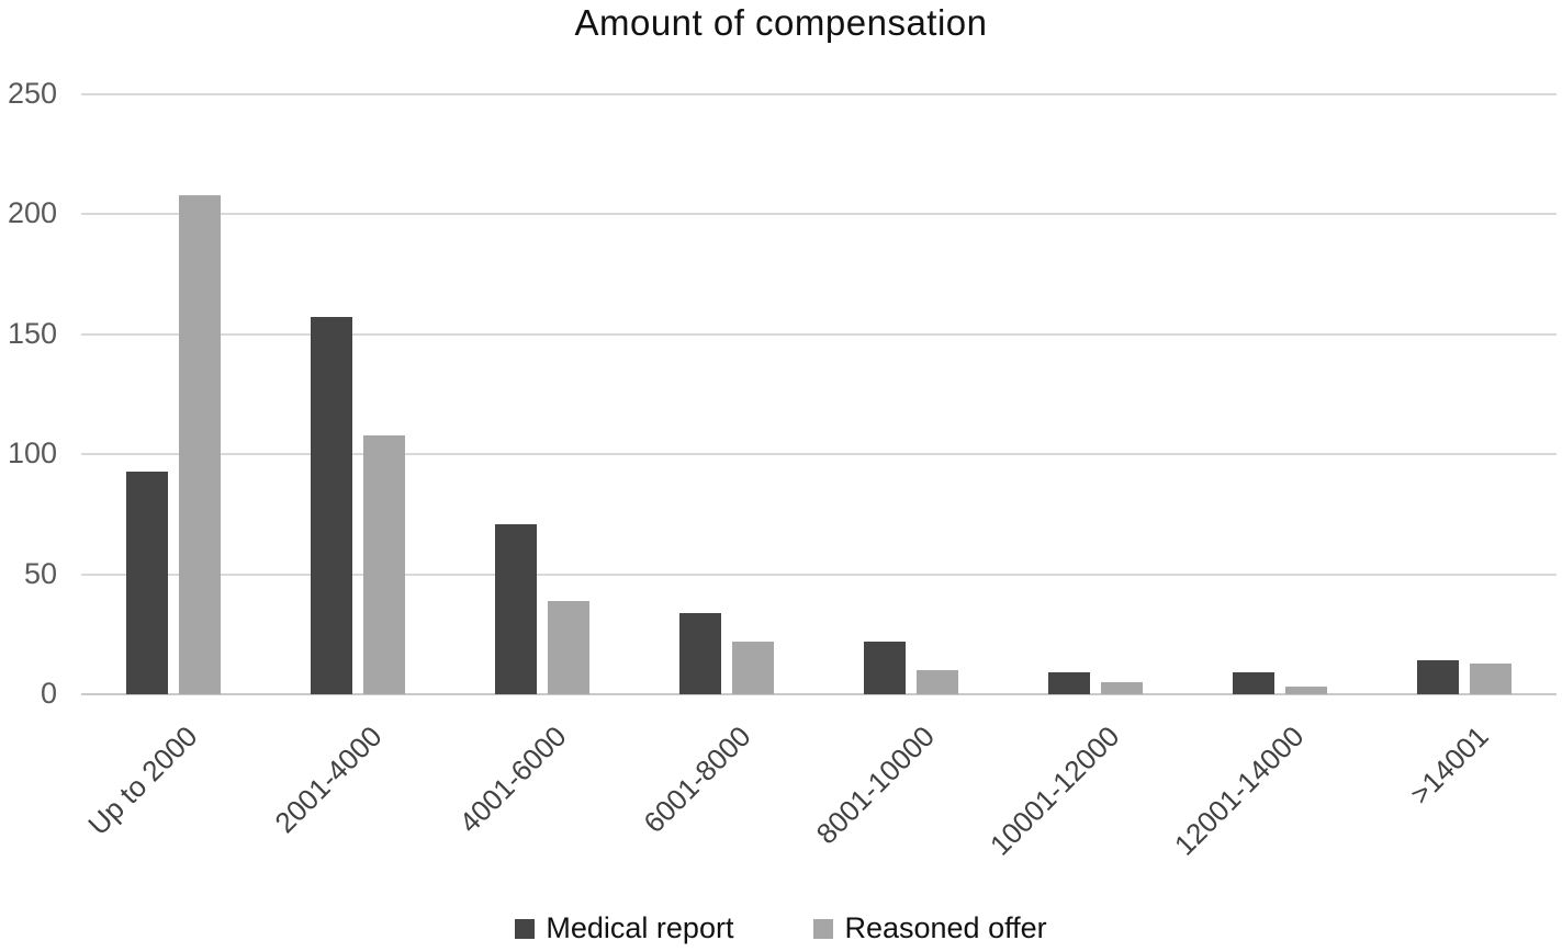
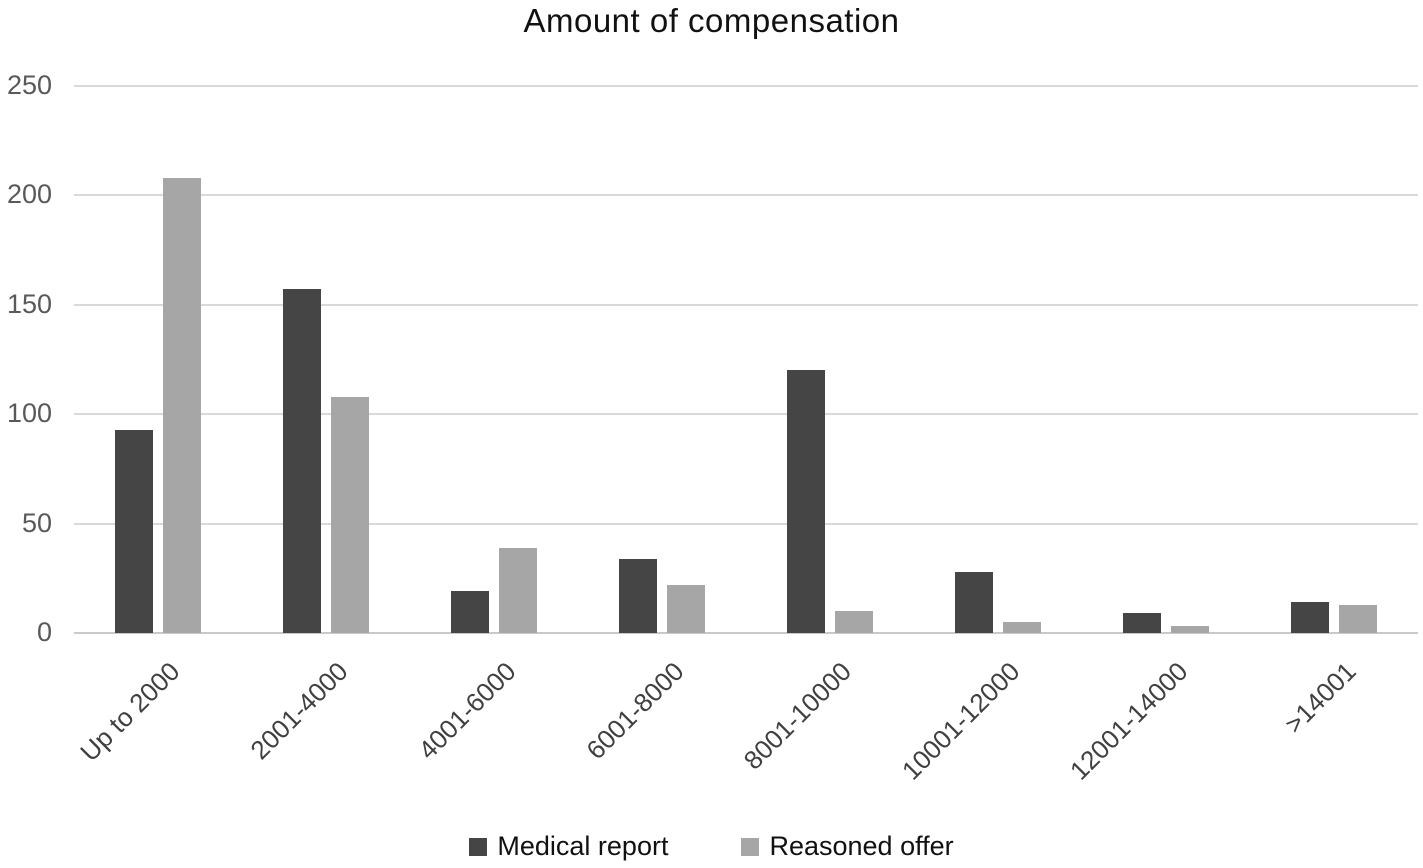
Medical report/4001-6000: 71 -> 19
Medical report/8001-10000: 22 -> 120
Medical report/10001-12000: 9 -> 28
